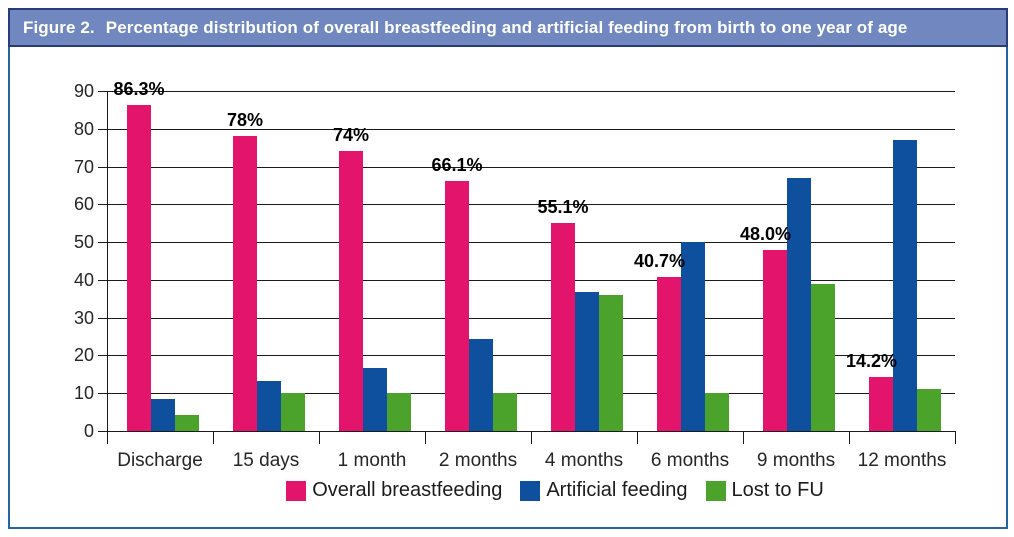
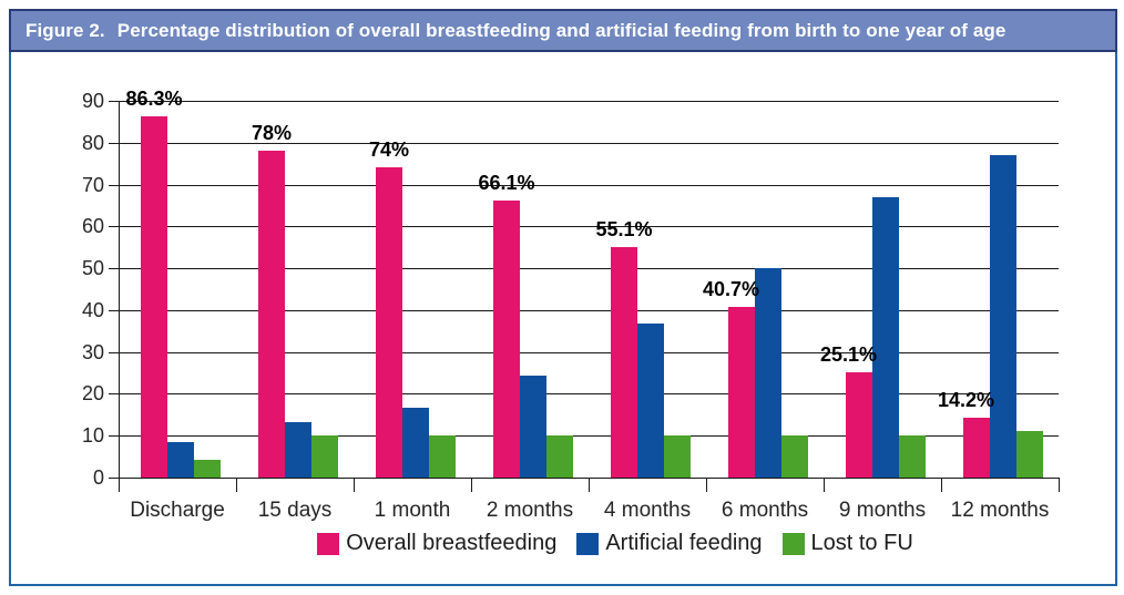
Lost to FU/4 months: 36 -> 10
Overall breastfeeding/9 months: 48.0% -> 25.1%
Lost to FU/9 months: 39 -> 10
